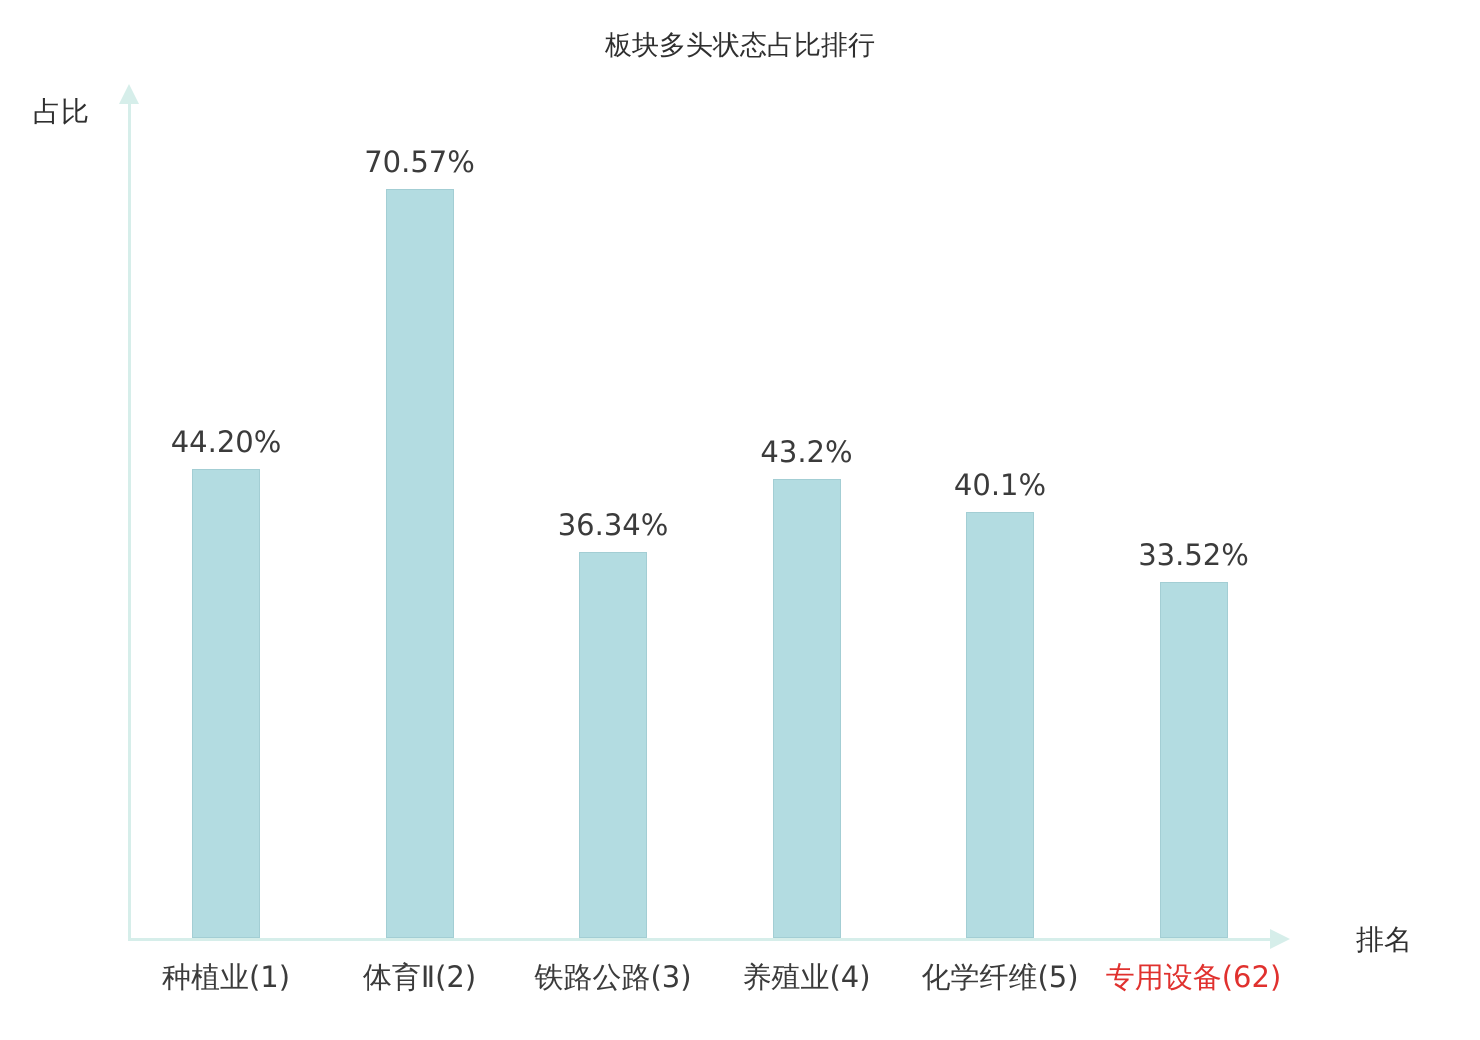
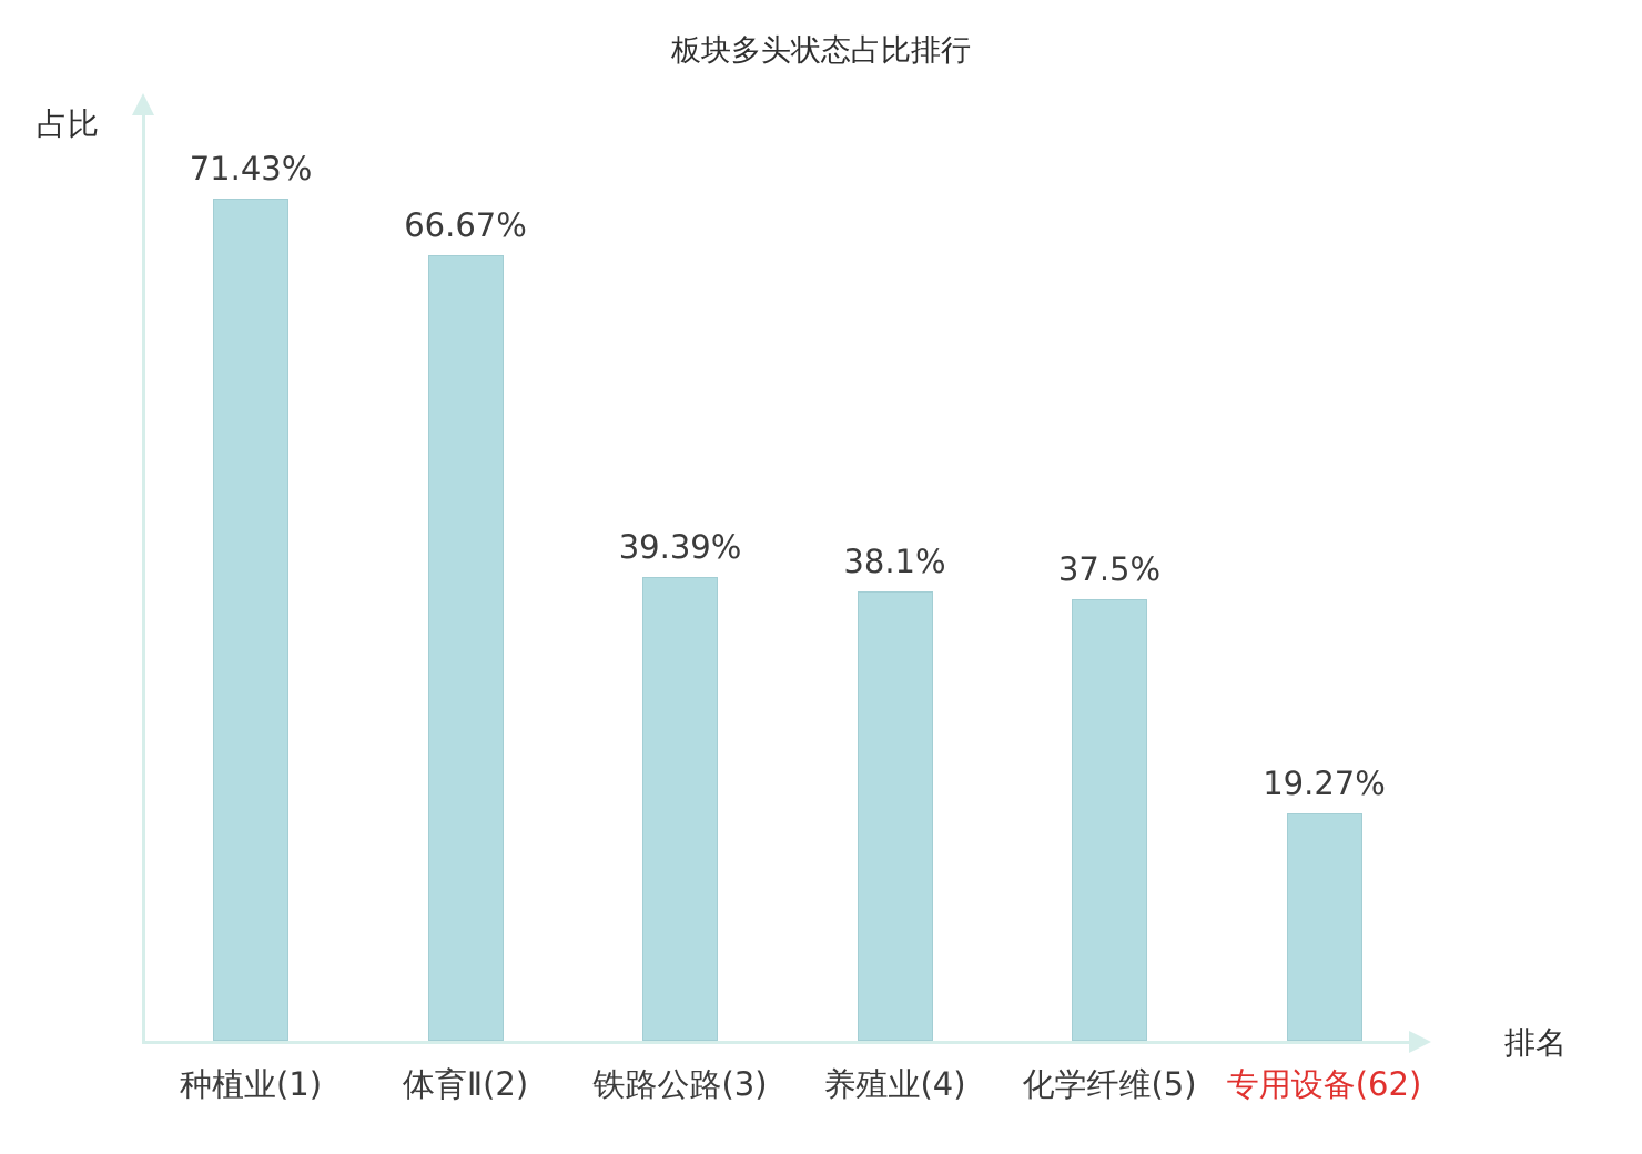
种植业(1): 44.20% -> 71.43%
体育Ⅱ(2): 70.57% -> 66.67%
铁路公路(3): 36.34% -> 39.39%
养殖业(4): 43.2% -> 38.1%
化学纤维(5): 40.1% -> 37.5%
专用设备(62): 33.52% -> 19.27%
